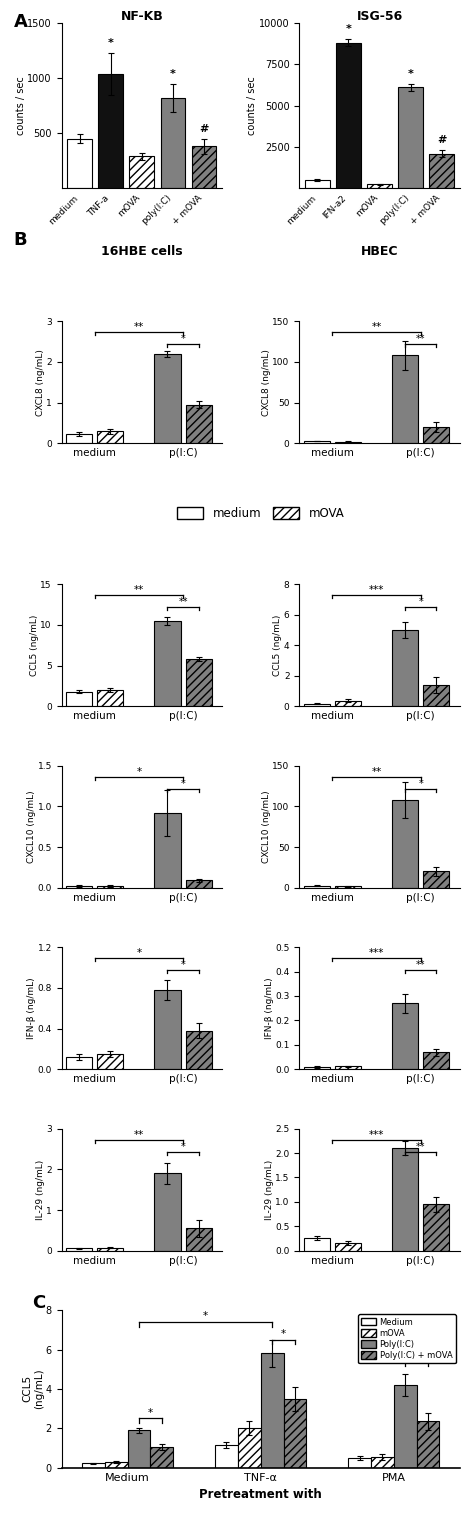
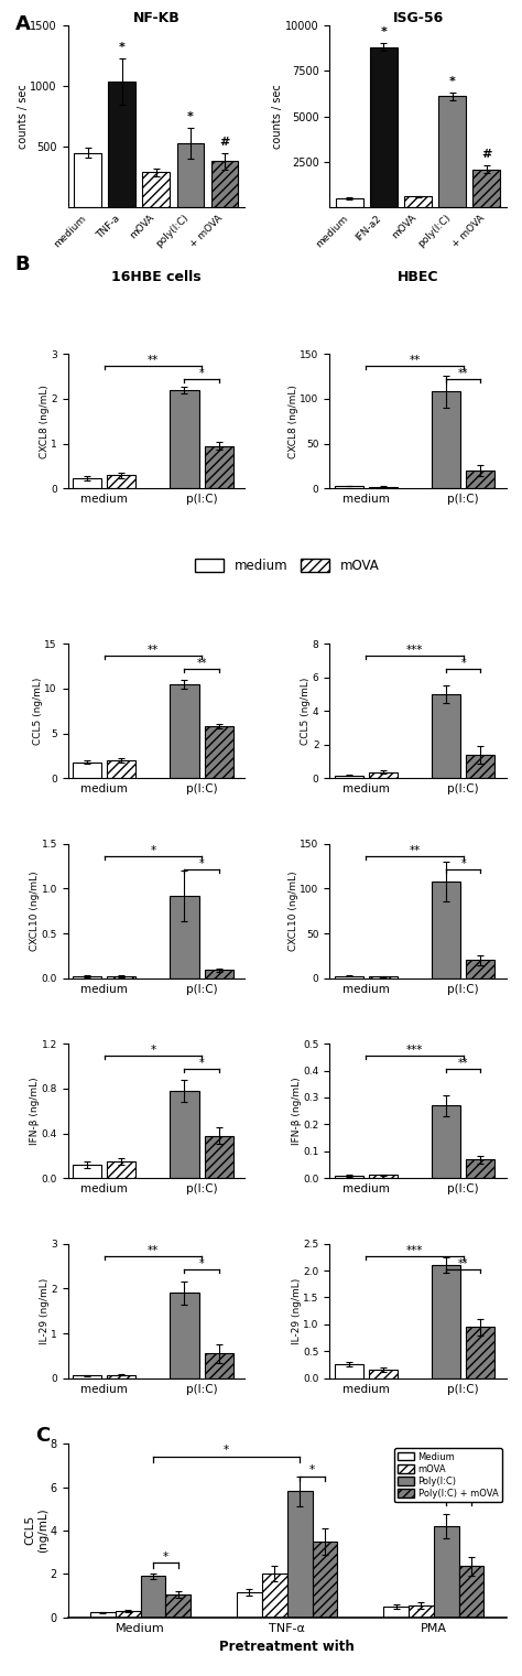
NF-KB/poly(I:C): 820 -> 530
ISG-56/mOVA: 200 -> 600
